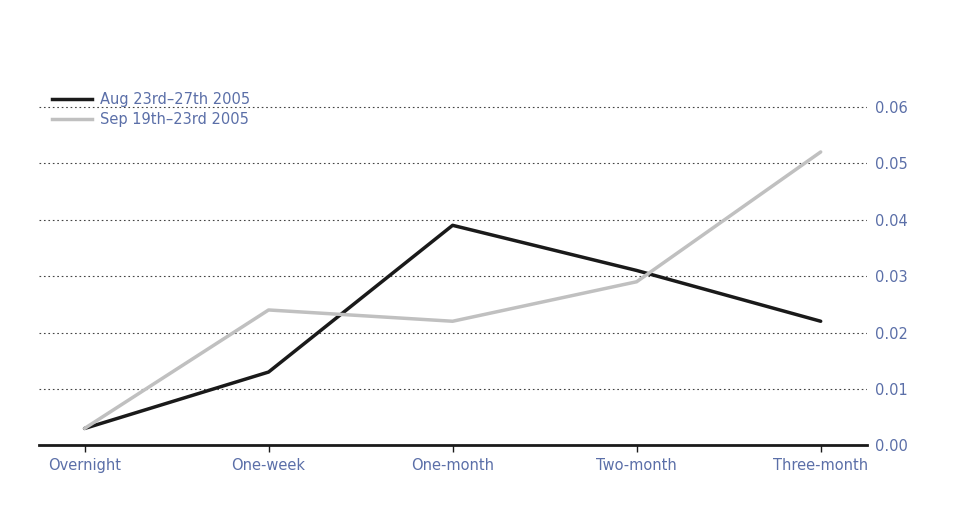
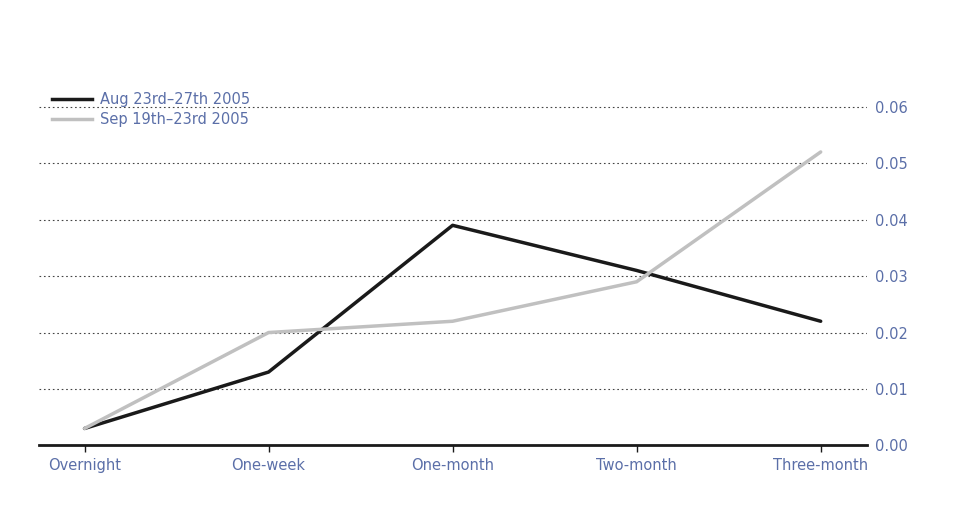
Sep 19th–23rd 2005/One-week: 0.024 -> 0.020
